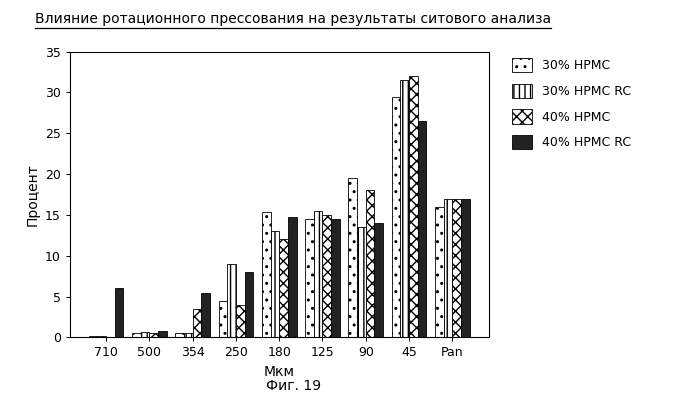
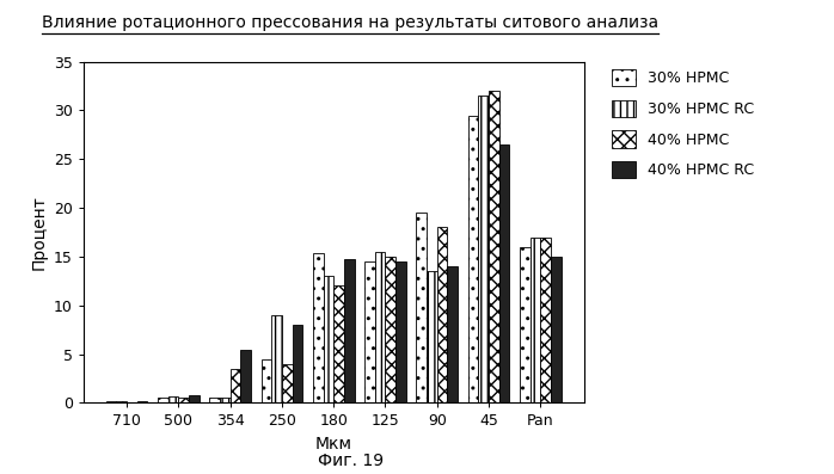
40% HPMC RC/710: 6.0 -> 0.2
40% HPMC RC/Pan: 17.0 -> 15.0
